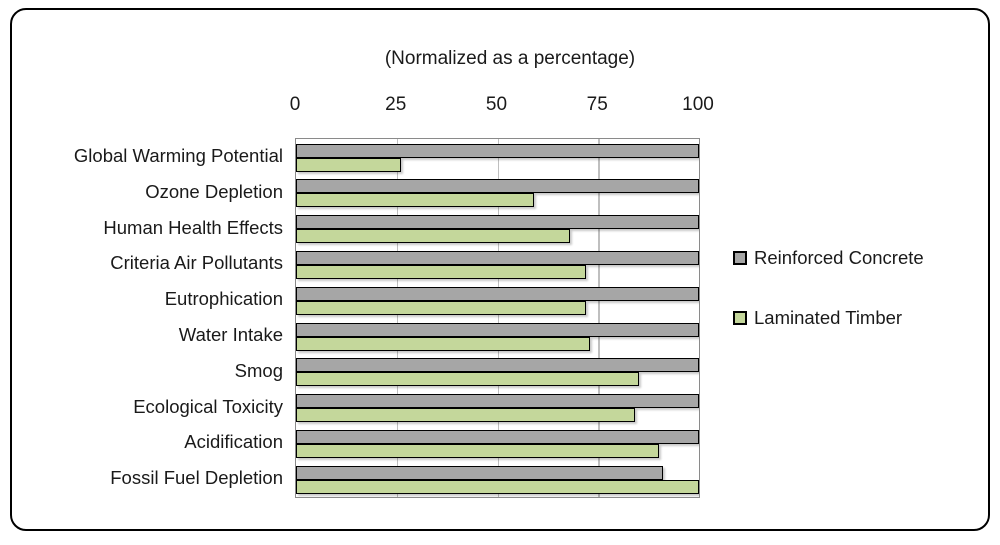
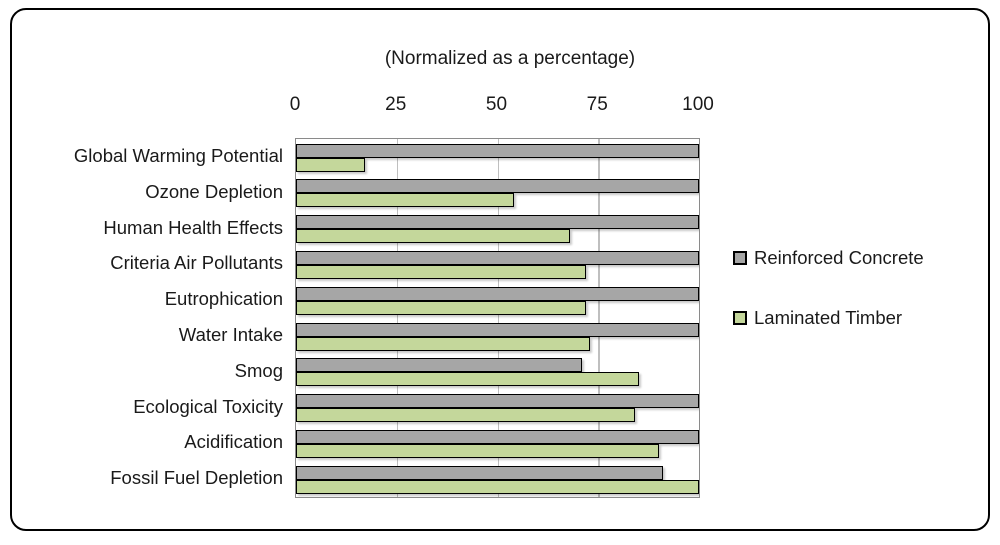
Laminated Timber/Global Warming Potential: 26 -> 17
Laminated Timber/Ozone Depletion: 59 -> 54
Reinforced Concrete/Smog: 100 -> 71
